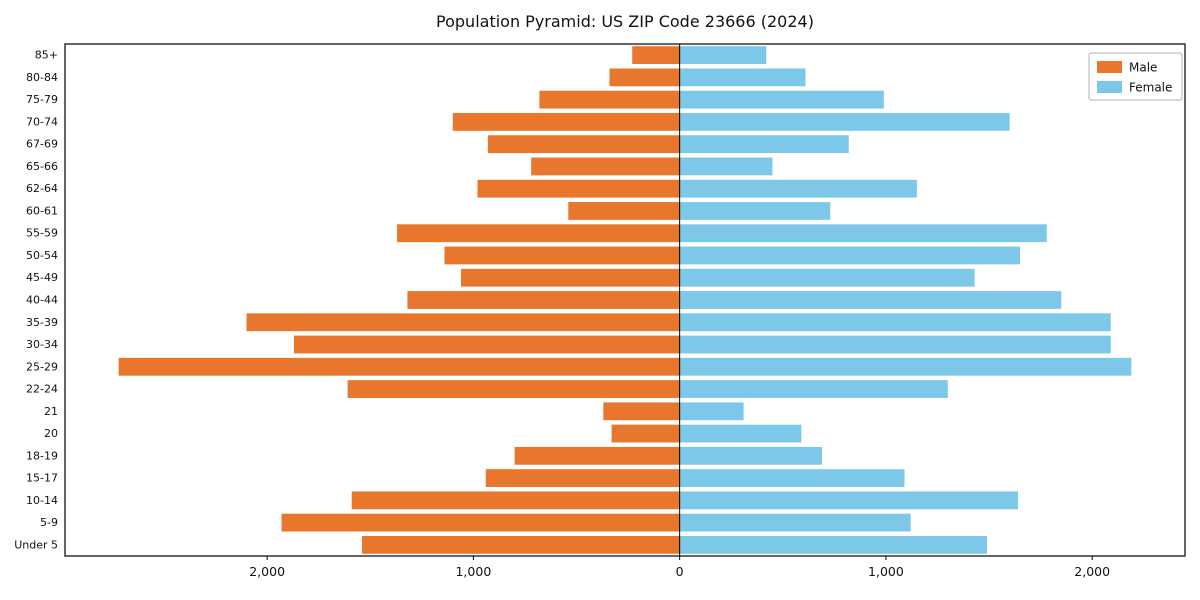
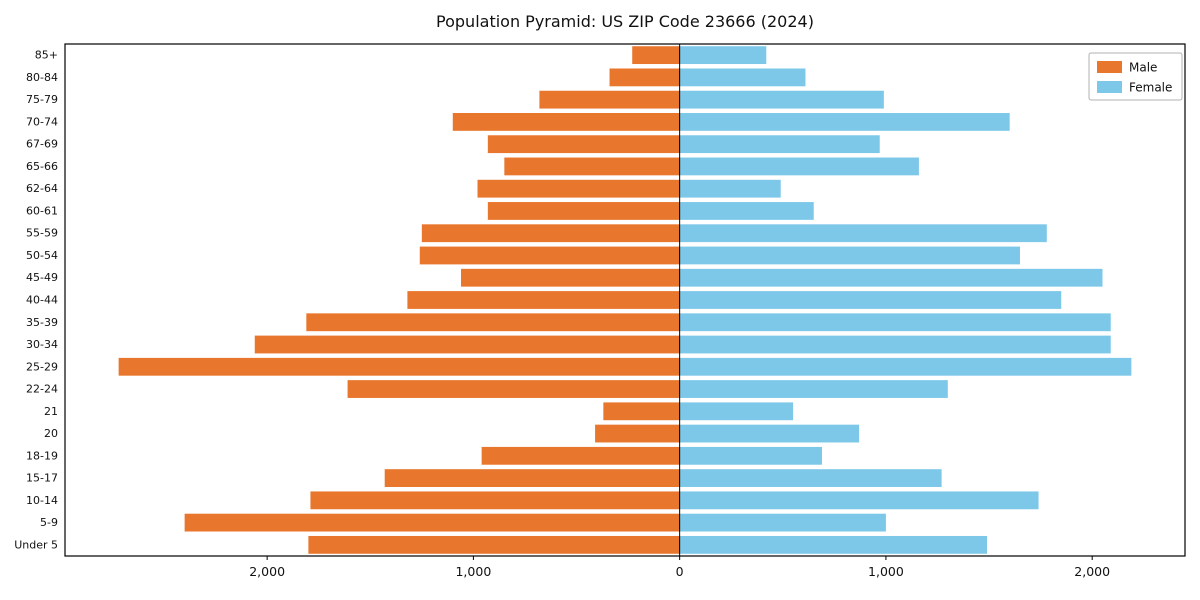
Female/67-69: 820 -> 970
Male/65-66: 720 -> 850
Female/65-66: 450 -> 1160
Female/62-64: 1150 -> 490
Male/60-61: 540 -> 930
Female/60-61: 730 -> 650
Male/55-59: 1370 -> 1250
Male/50-54: 1140 -> 1260
Female/45-49: 1430 -> 2050
Male/35-39: 2100 -> 1810
Male/30-34: 1870 -> 2060
Female/21: 310 -> 550
Male/20: 330 -> 410
Female/20: 590 -> 870
Male/18-19: 800 -> 960
Male/15-17: 940 -> 1430
Female/15-17: 1090 -> 1270
Male/10-14: 1590 -> 1790
Female/10-14: 1640 -> 1740
Male/5-9: 1930 -> 2400
Female/5-9: 1120 -> 1000
Male/Under 5: 1540 -> 1800
